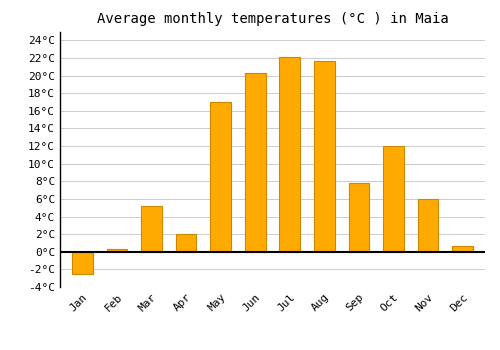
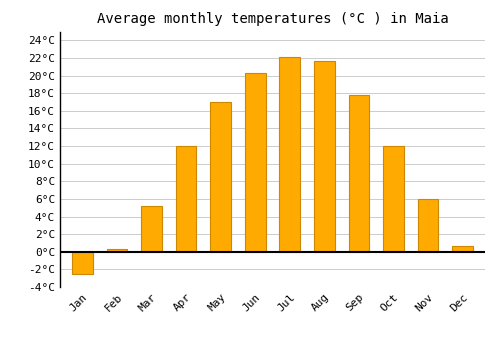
Apr: 2.0°C -> 12.0°C
Sep: 7.8°C -> 17.8°C
